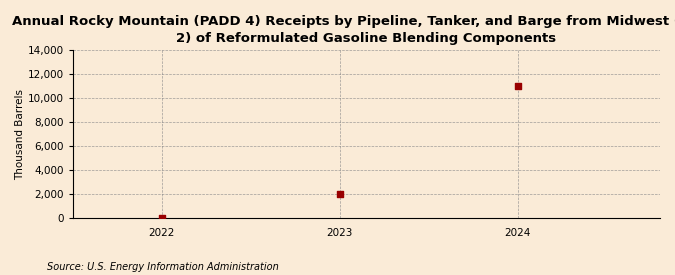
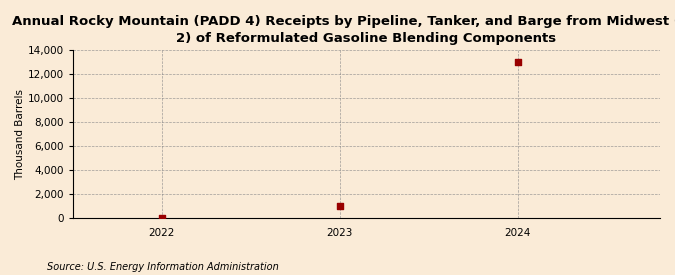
2023: 2,000 -> 1,000
2024: 11,000 -> 13,000
